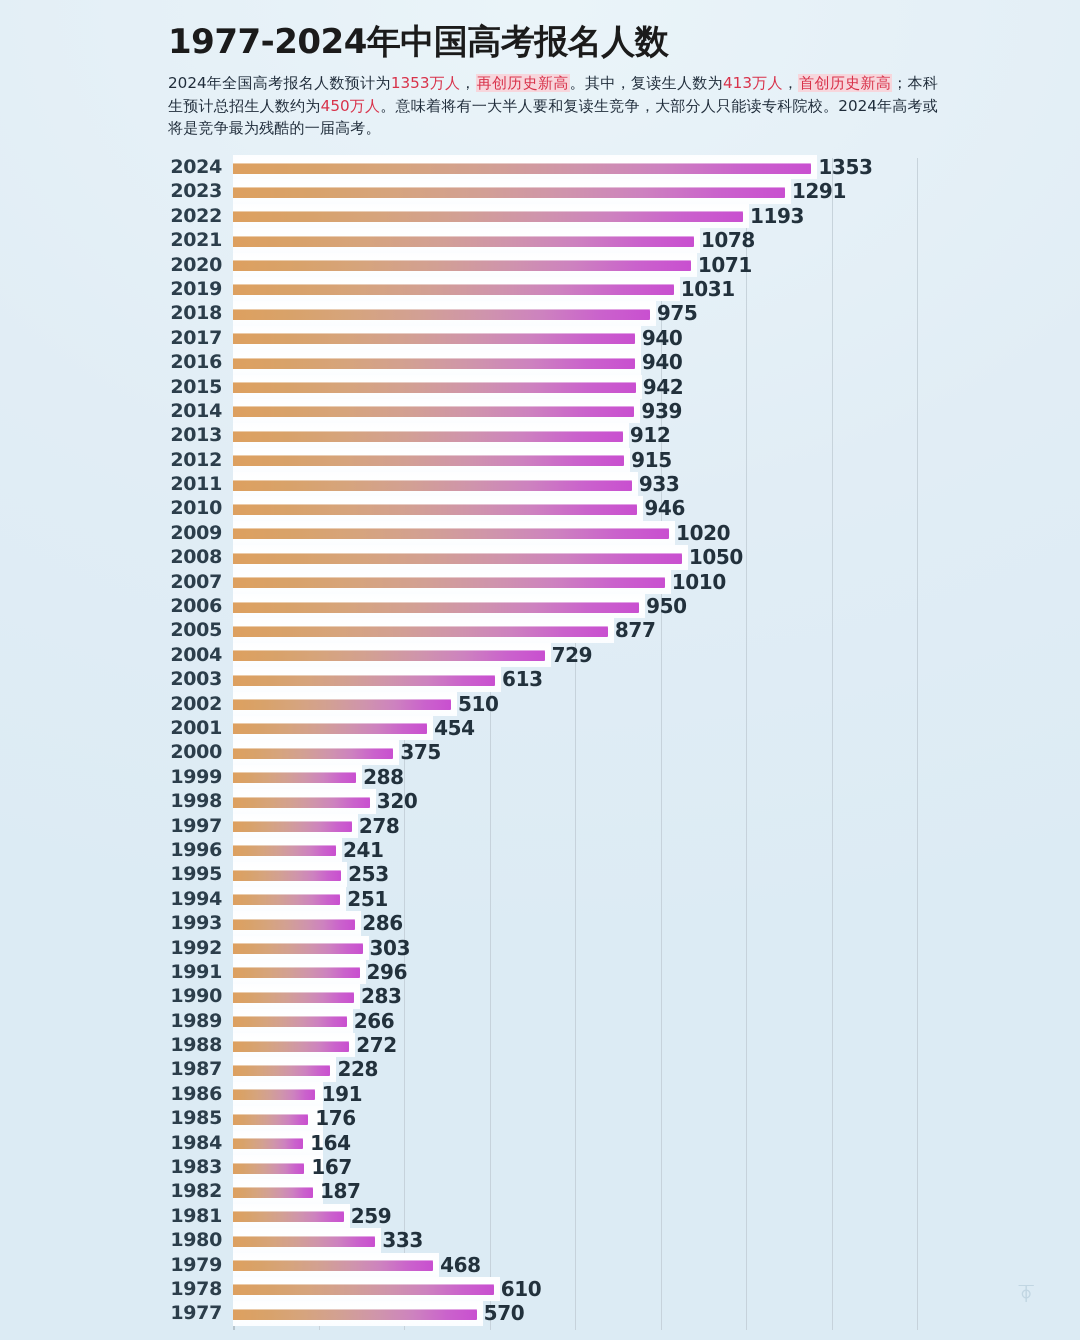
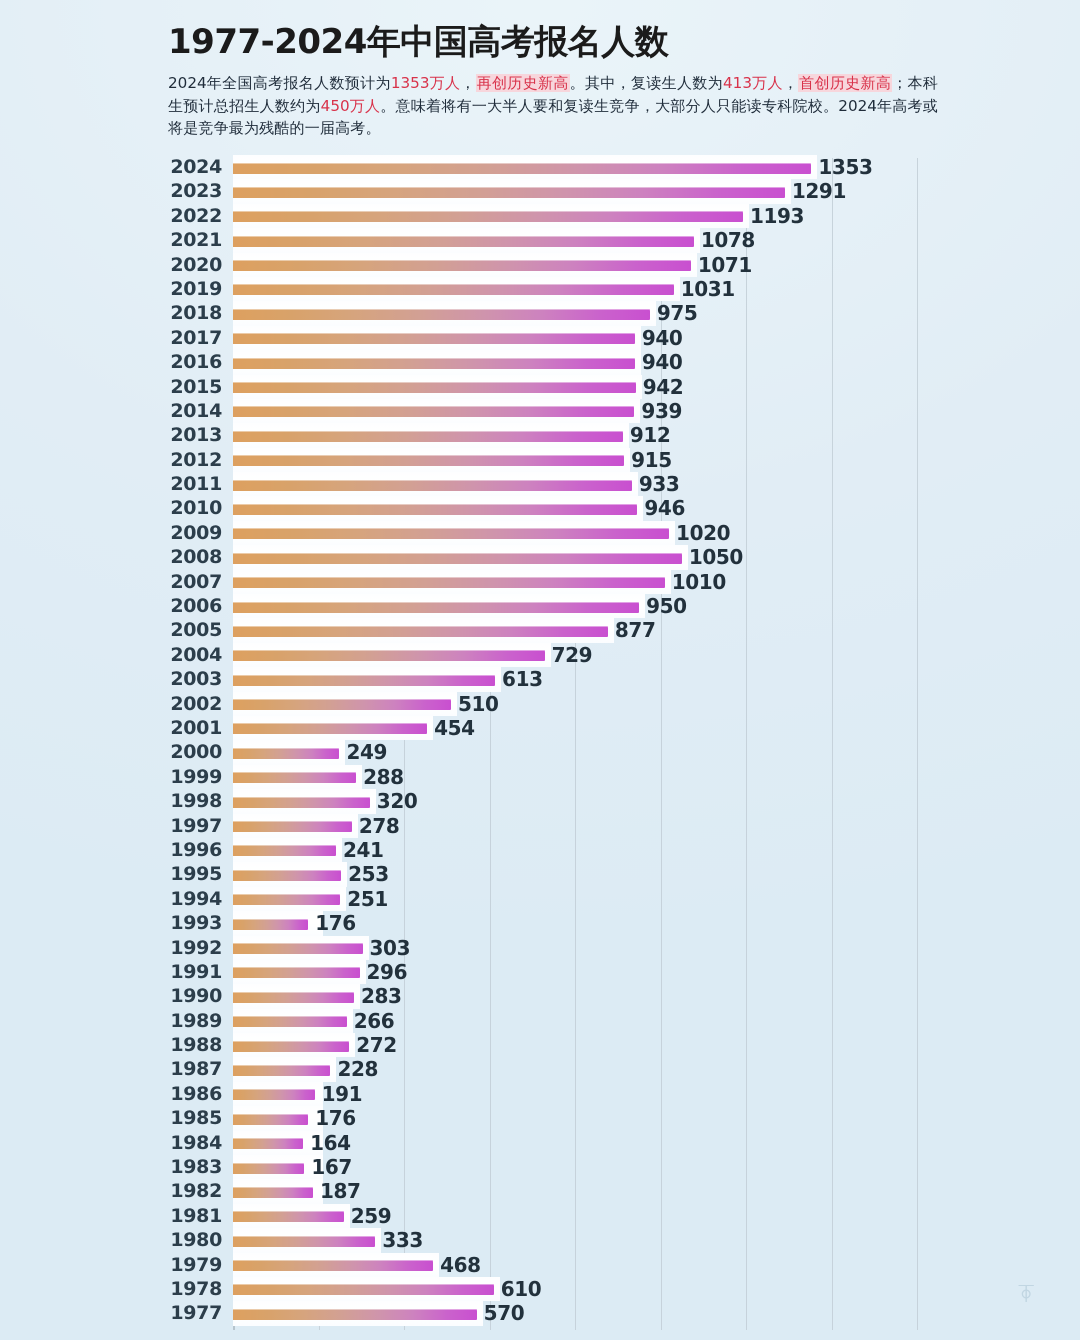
2000: 375 -> 249
1993: 286 -> 176
